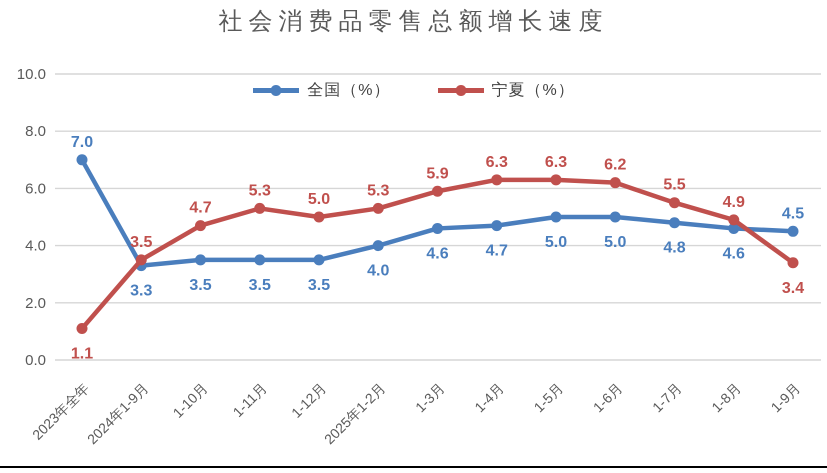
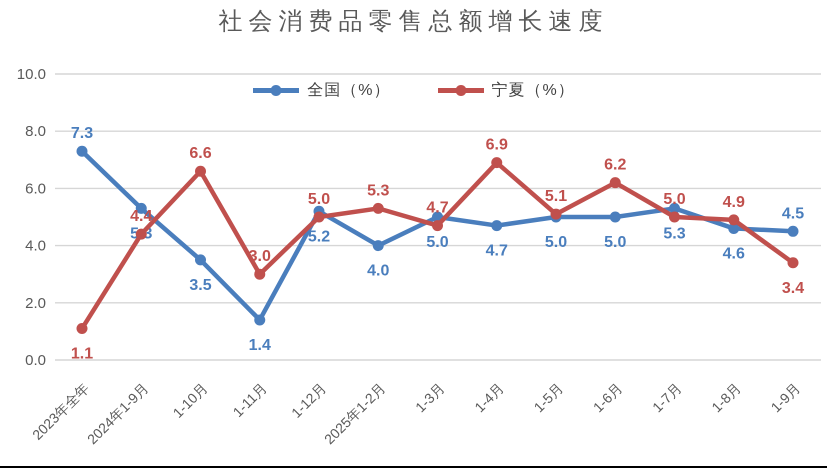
全国（%）/2023年全年: 7.0 -> 7.3
全国（%）/2024年1-9月: 3.3 -> 5.3
宁夏（%）/2024年1-9月: 3.5 -> 4.4
宁夏（%）/1-10月: 4.7 -> 6.6
全国（%）/1-11月: 3.5 -> 1.4
宁夏（%）/1-11月: 5.3 -> 3.0
全国（%）/1-12月: 3.5 -> 5.2
全国（%）/1-3月: 4.6 -> 5.0
宁夏（%）/1-3月: 5.9 -> 4.7
宁夏（%）/1-4月: 6.3 -> 6.9
宁夏（%）/1-5月: 6.3 -> 5.1
全国（%）/1-7月: 4.8 -> 5.3
宁夏（%）/1-7月: 5.5 -> 5.0
